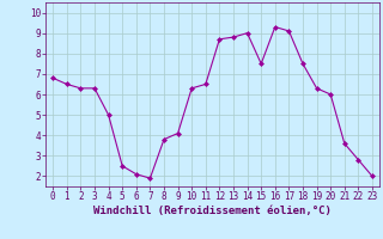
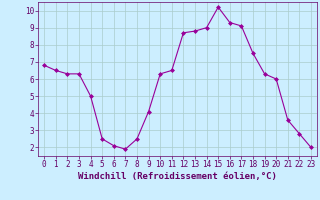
8: 3.8 -> 2.5
15: 7.5 -> 10.2
